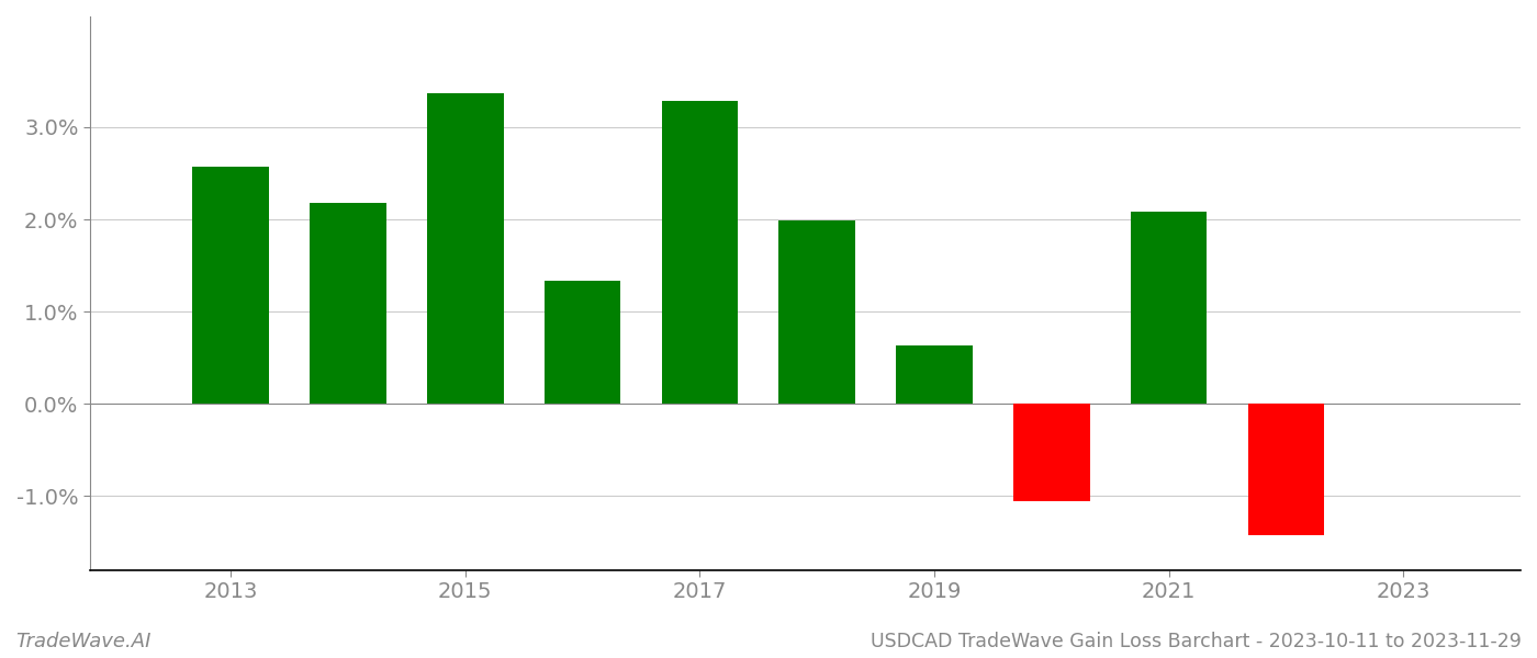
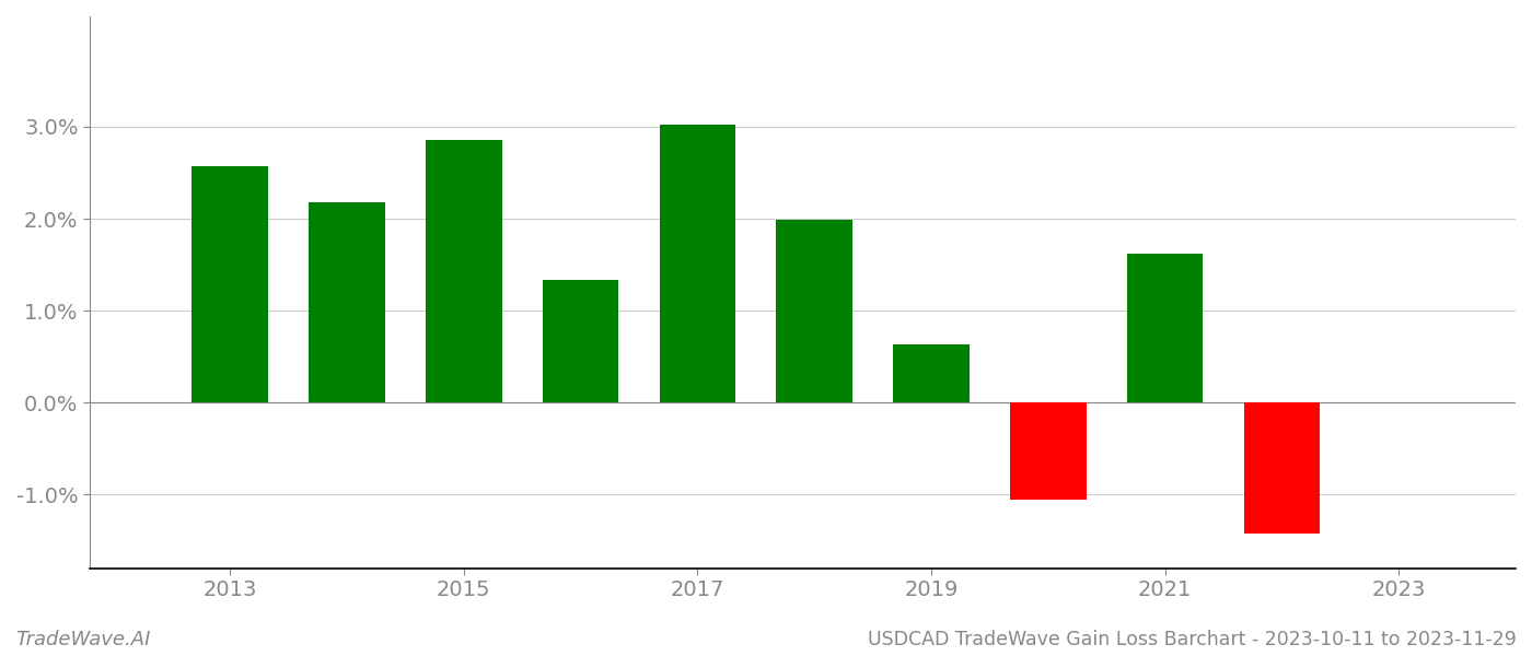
2015: 3.37% -> 2.86%
2017: 3.28% -> 3.02%
2021: 2.08% -> 1.62%
